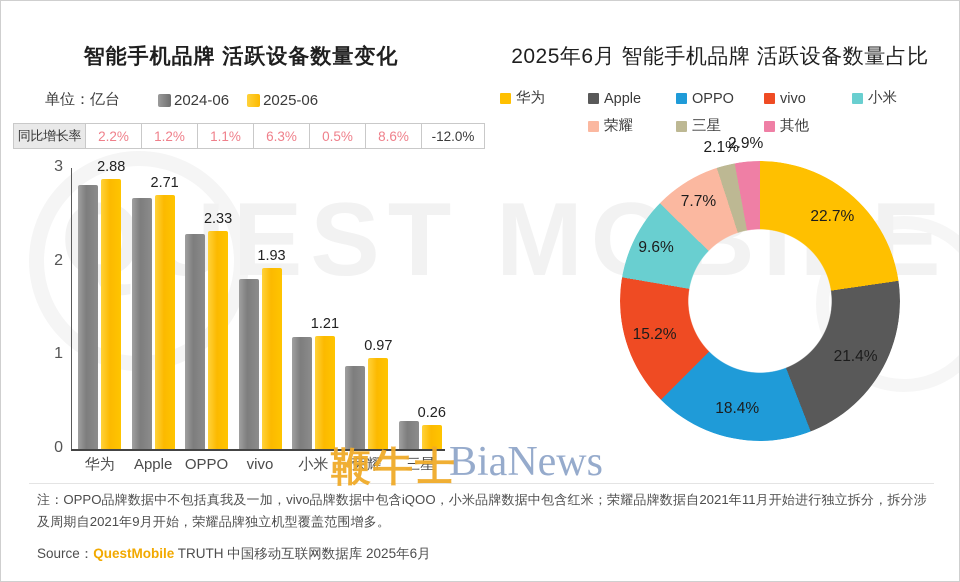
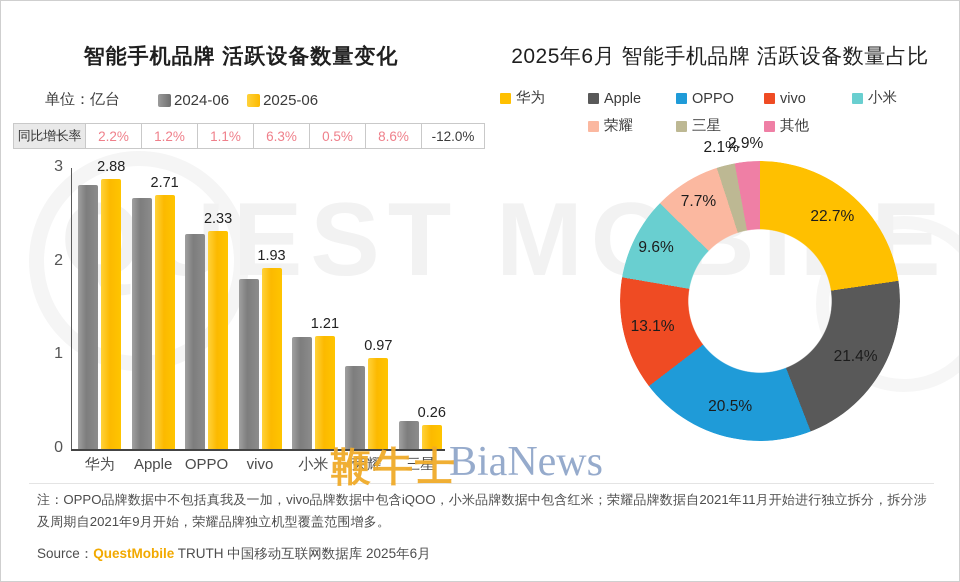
2025年6月 智能手机品牌 活跃设备数量占比/OPPO: 18.4% -> 20.5%
2025年6月 智能手机品牌 活跃设备数量占比/vivo: 15.2% -> 13.1%
